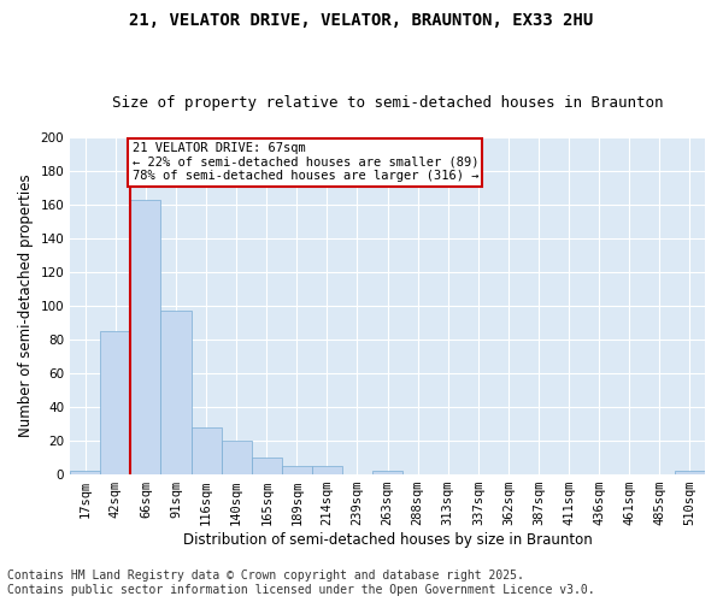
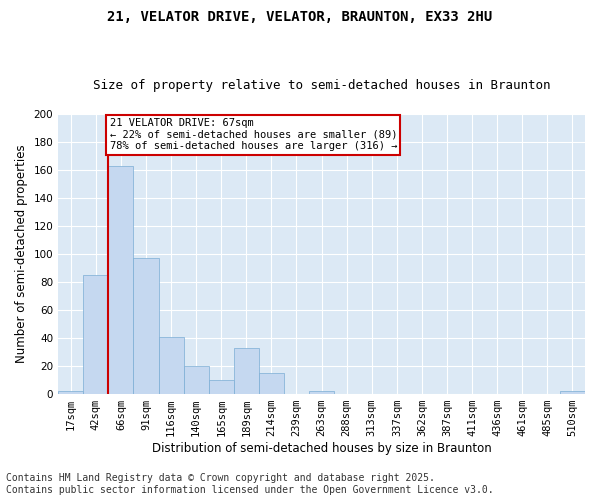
116sqm: 28 -> 41
189sqm: 5 -> 33
214sqm: 5 -> 15
